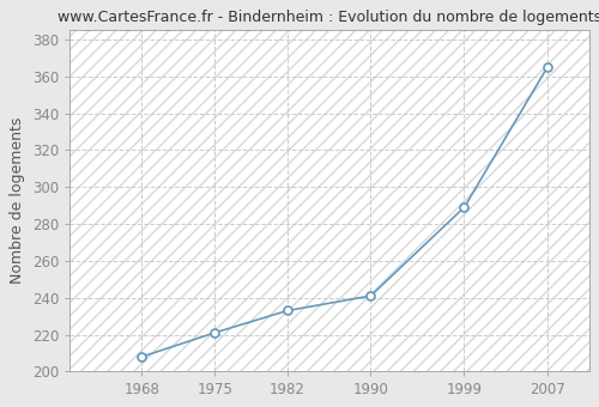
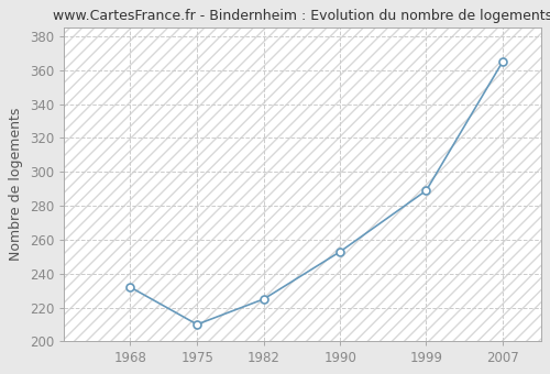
1968: 208 -> 232
1975: 221 -> 210
1982: 233 -> 225
1990: 241 -> 253
